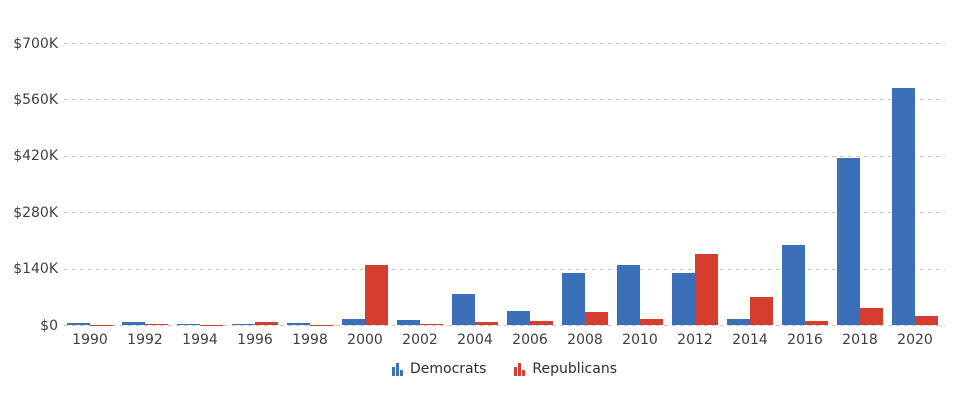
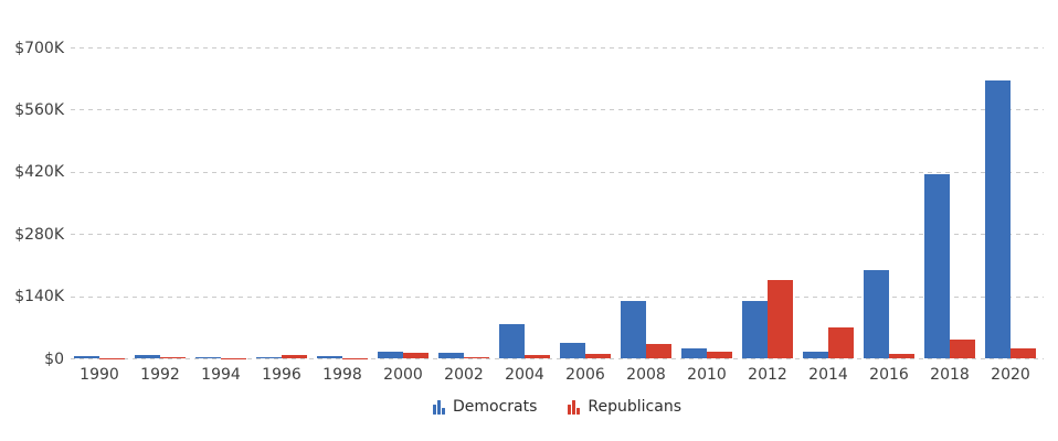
Republicans/2000: $150K -> $10K
Democrats/2010: $150K -> $20K
Democrats/2020: $590K -> $630K
